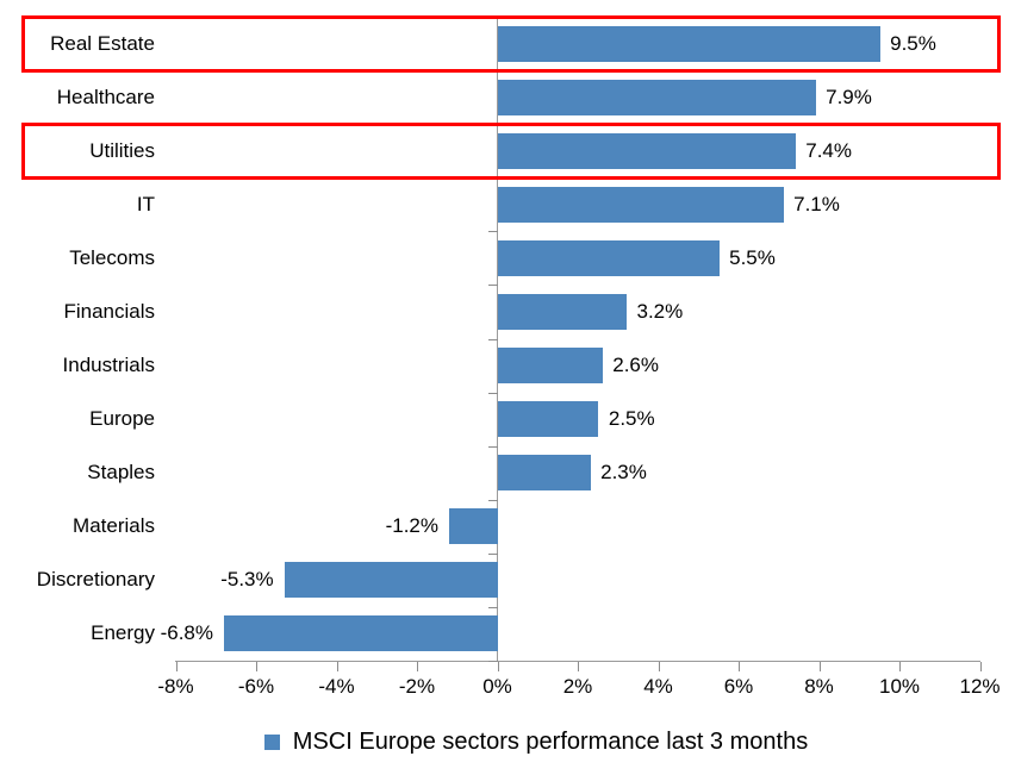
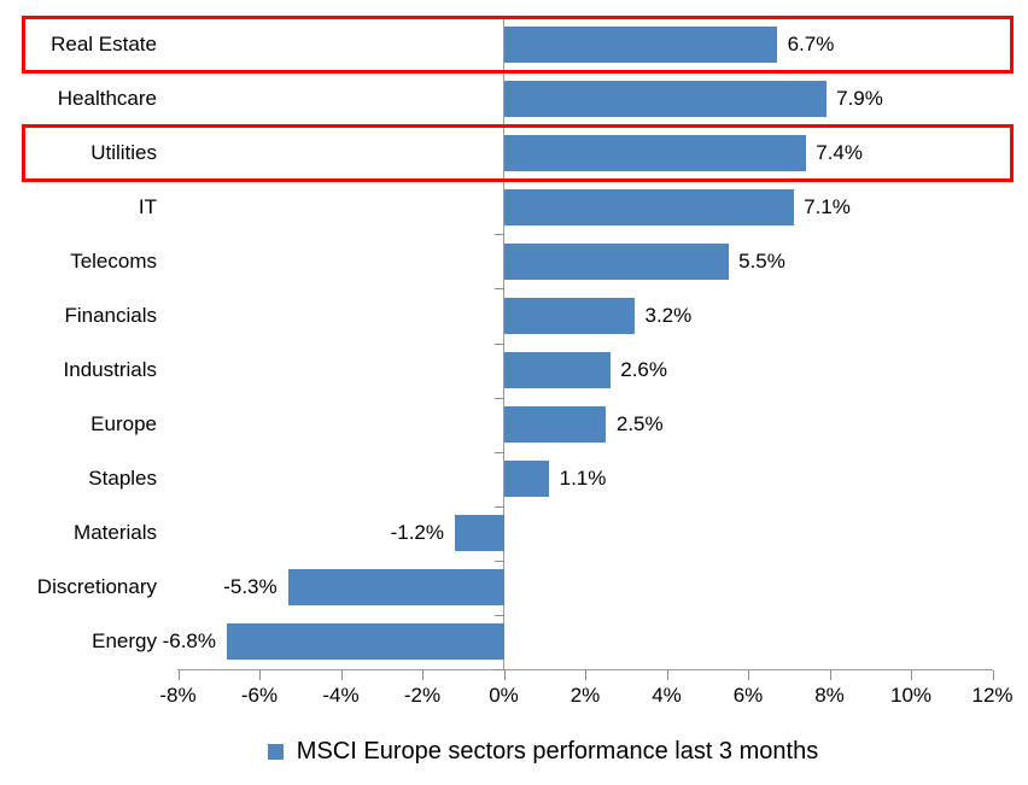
Real Estate: 9.5% -> 6.7%
Staples: 2.3% -> 1.1%
